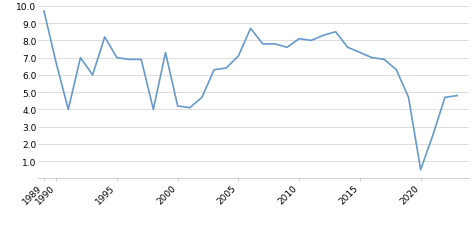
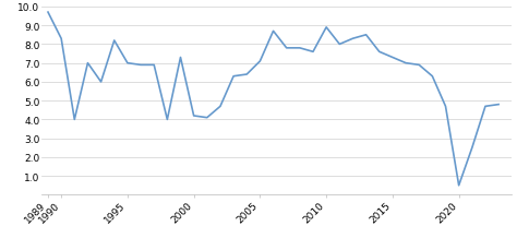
1990: 6.7 -> 8.3
2010: 8.1 -> 8.9
